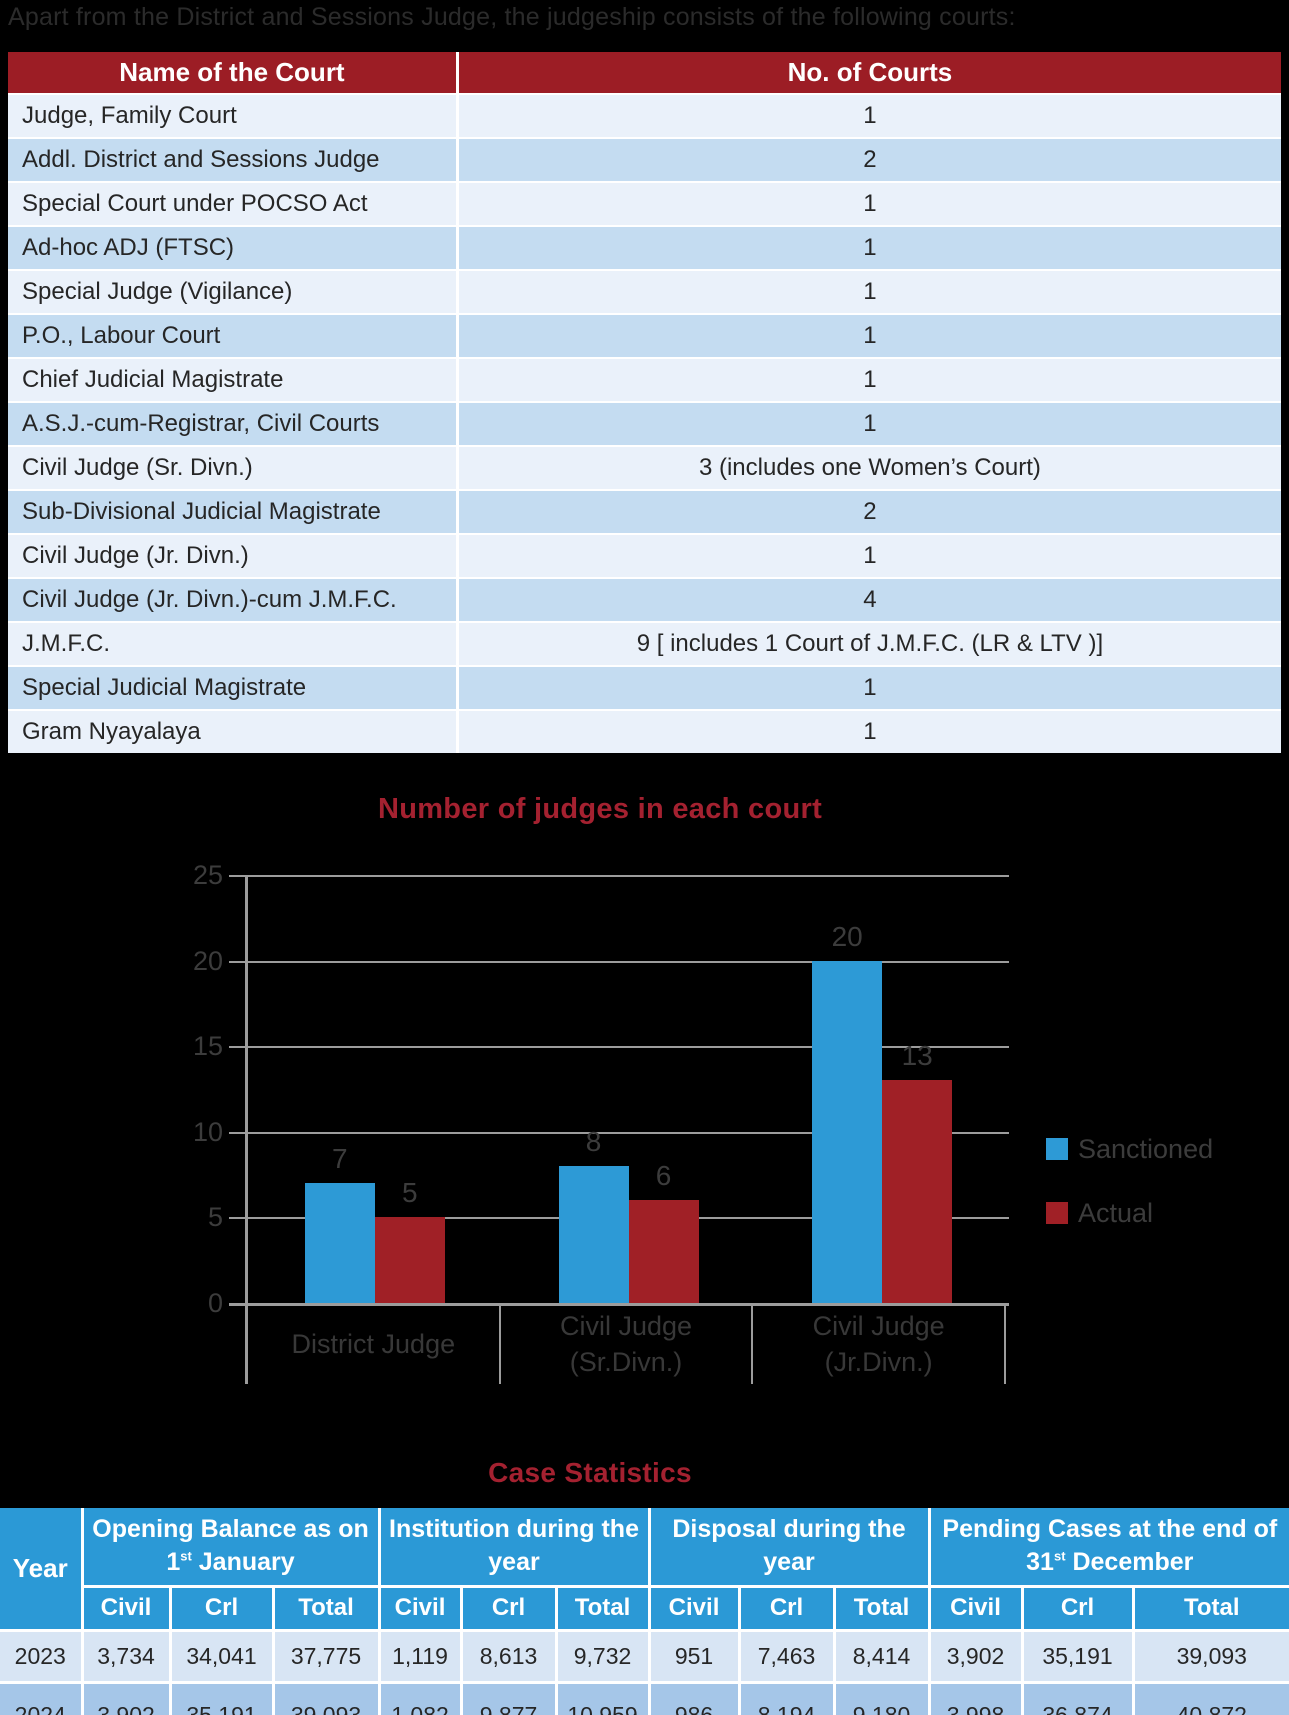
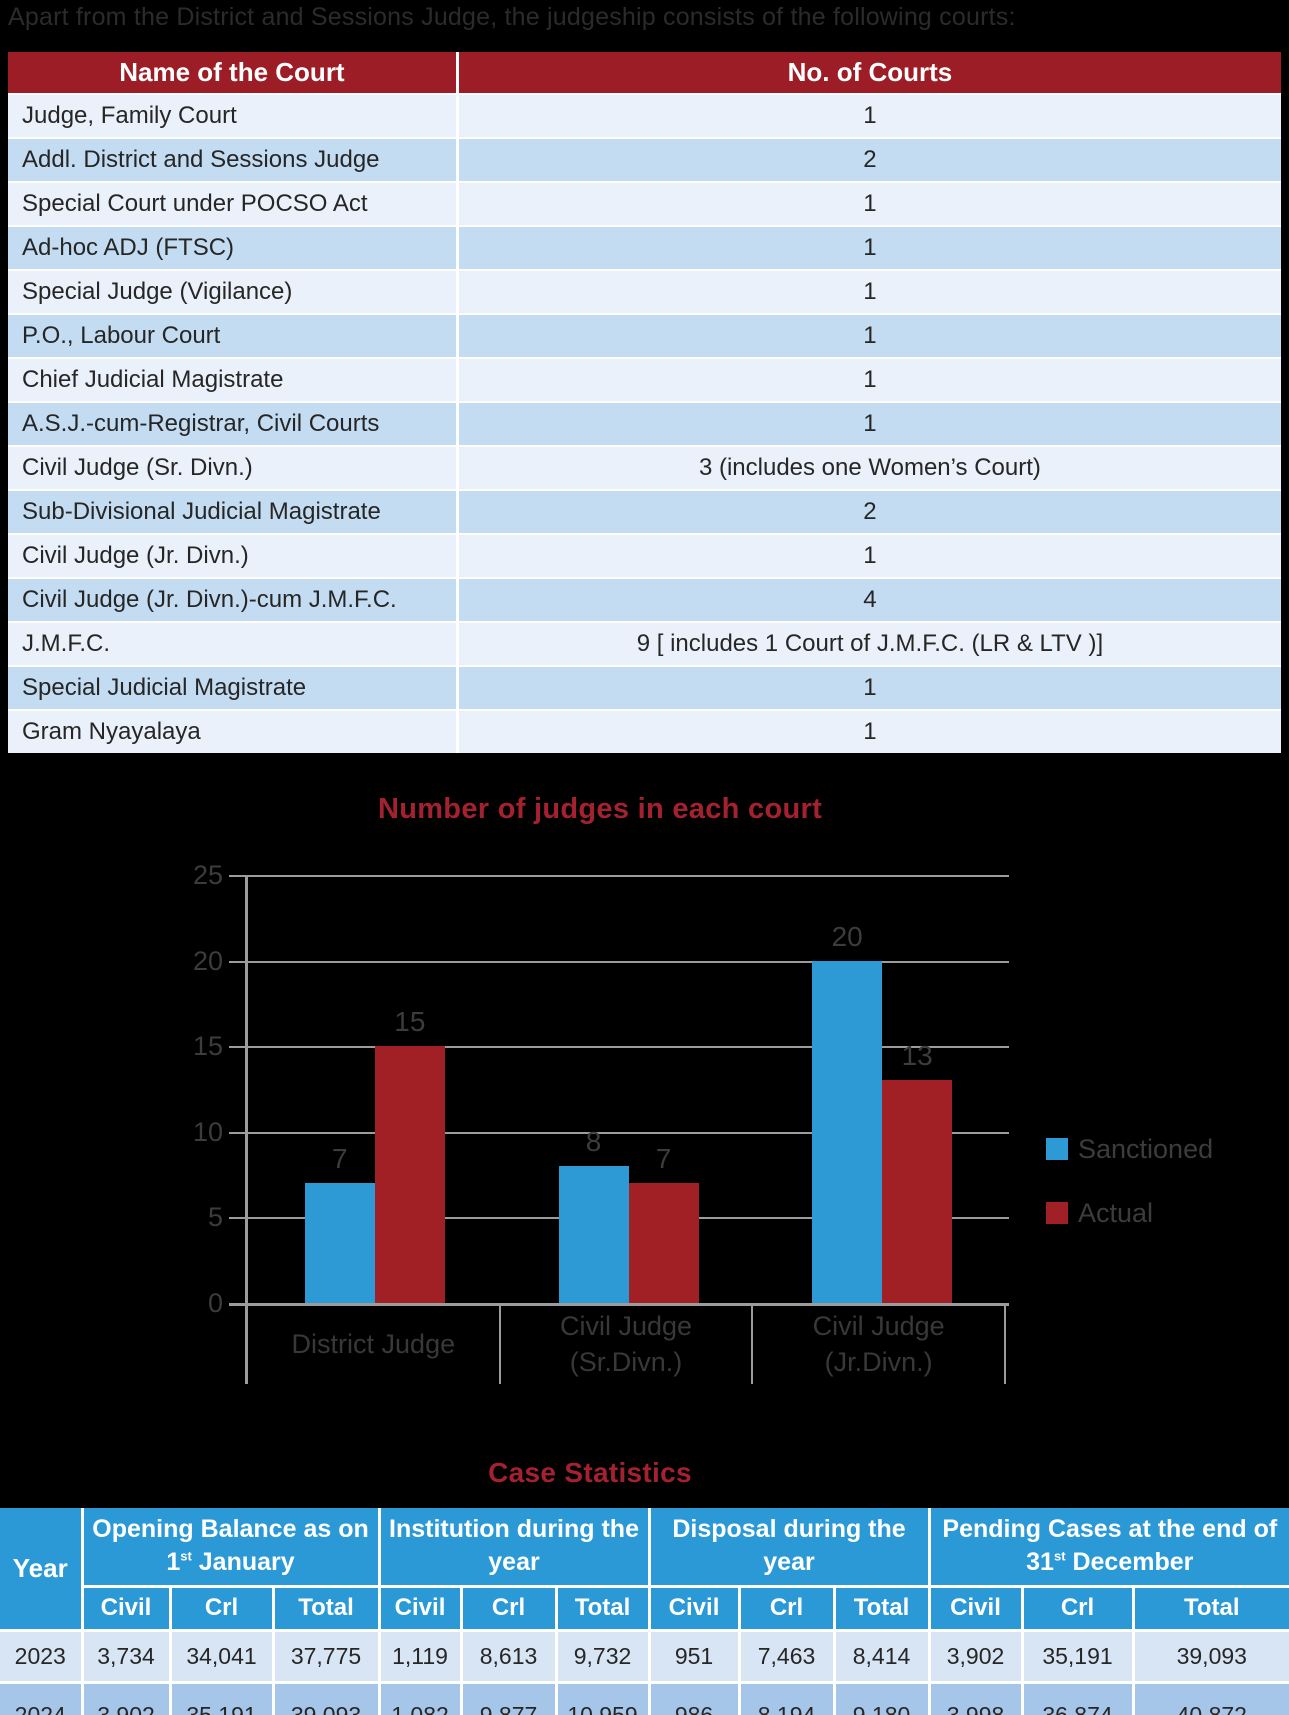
Actual/District Judge: 5 -> 15
Actual/Civil Judge (Sr.Divn.): 6 -> 7
